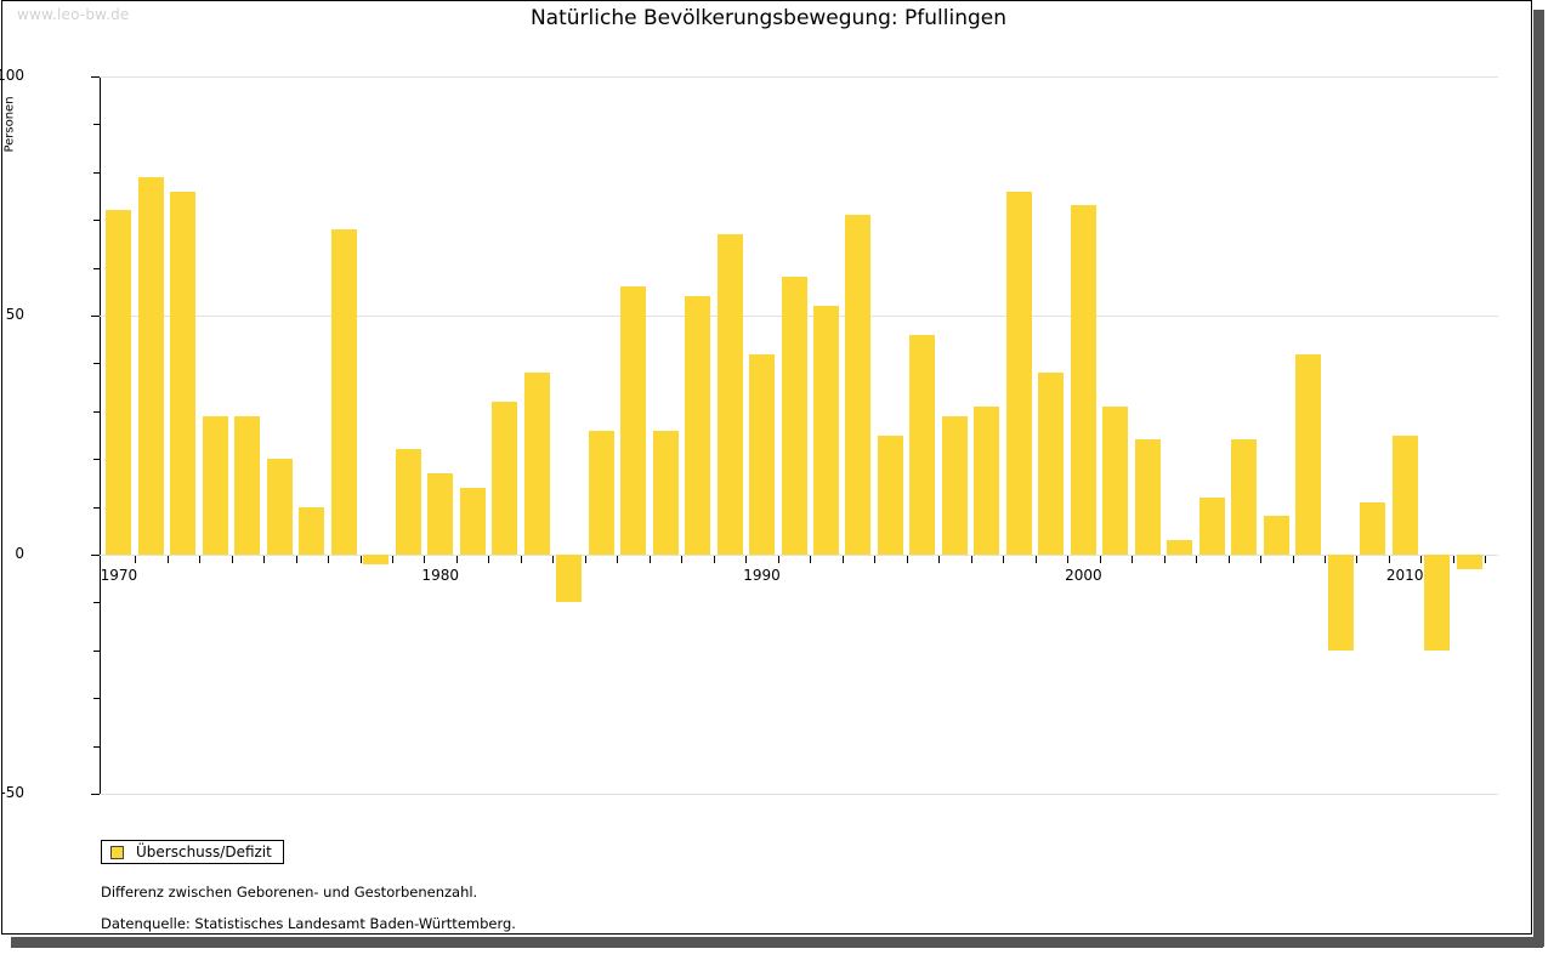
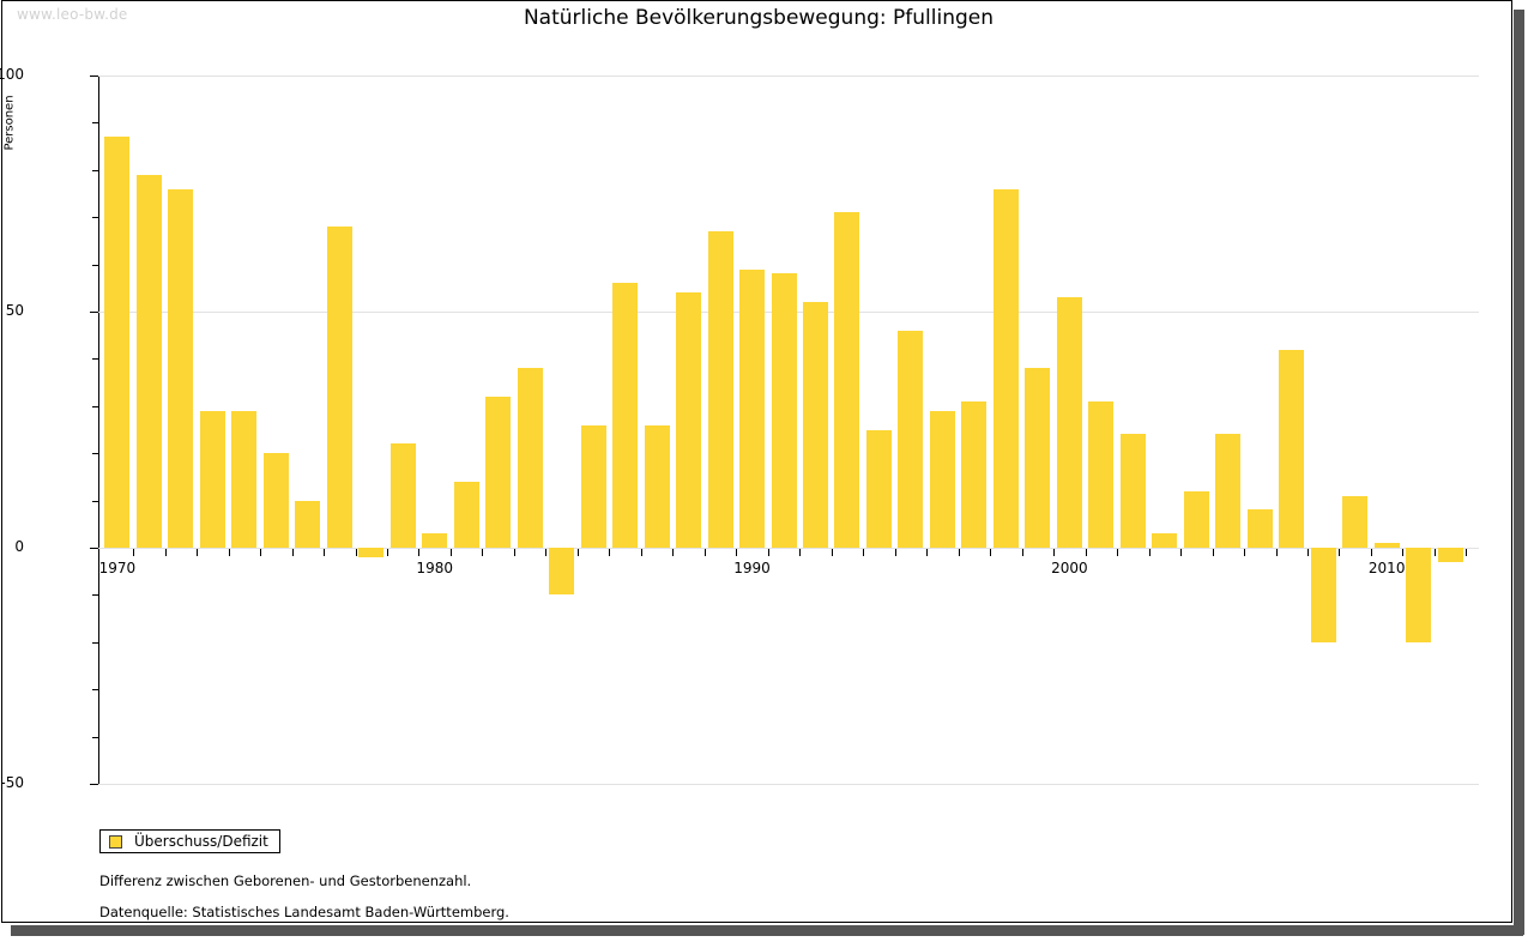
1970: 72 -> 87
1980: 17 -> 3
1990: 42 -> 59
2000: 73 -> 53
2010: 25 -> 1
